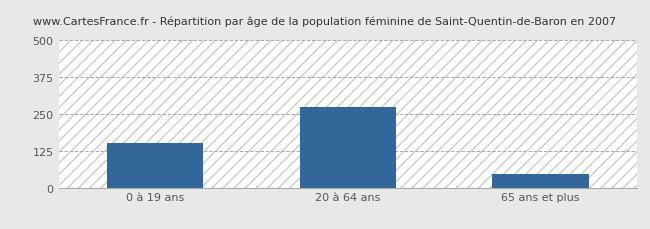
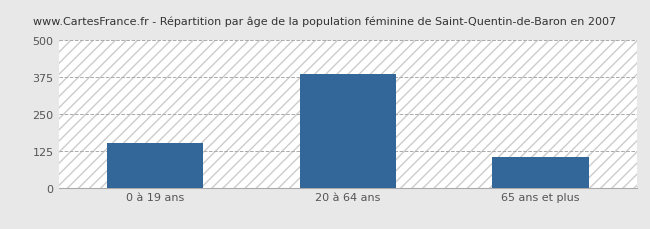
20 à 64 ans: 275 -> 385
65 ans et plus: 45 -> 105
